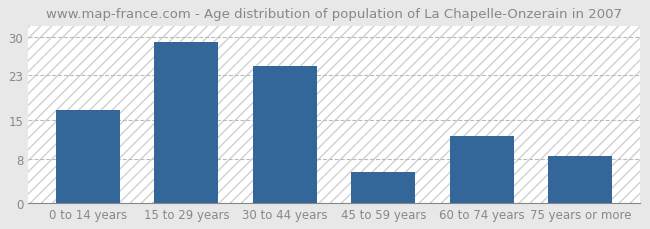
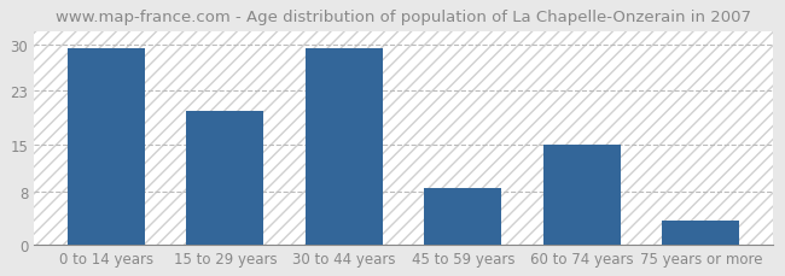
0 to 14 years: 16.8 -> 29.5
15 to 29 years: 29.0 -> 20.0
30 to 44 years: 24.8 -> 29.5
45 to 59 years: 5.6 -> 8.5
60 to 74 years: 12.0 -> 15.0
75 years or more: 8.4 -> 3.5
